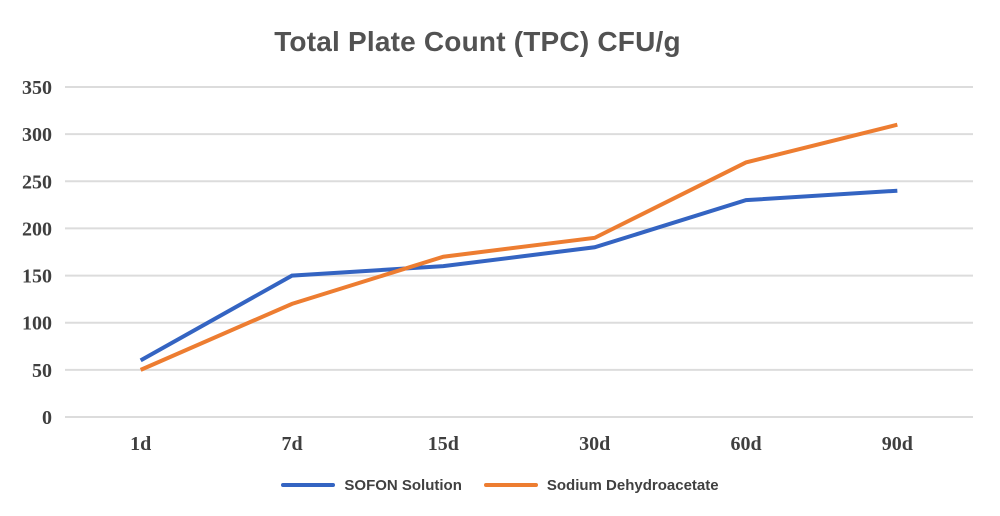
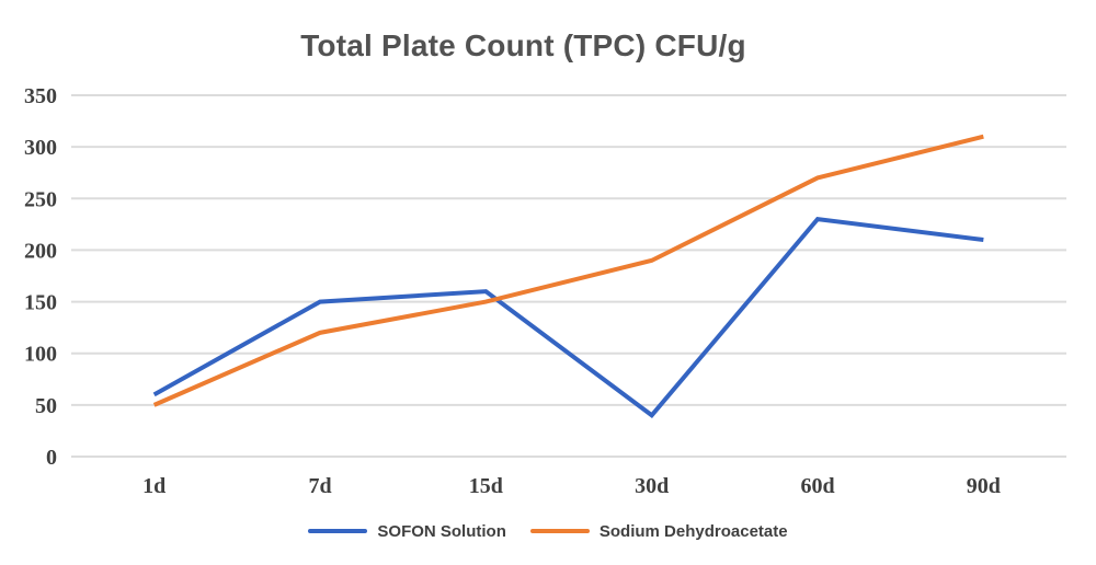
Sodium Dehydroacetate/15d: 170 -> 150
SOFON Solution/30d: 180 -> 40
SOFON Solution/90d: 240 -> 210
